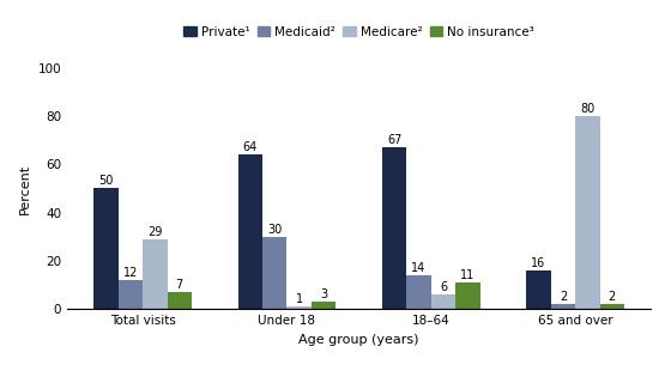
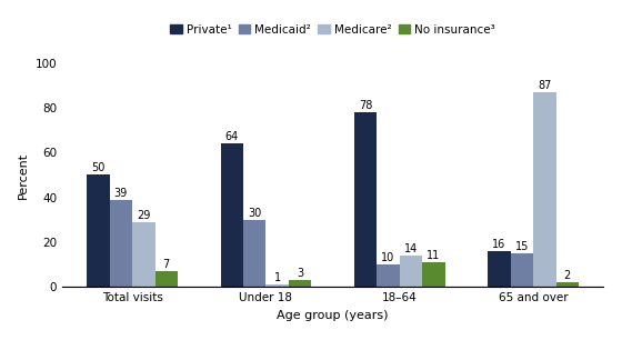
Medicaid²/Total visits: 12 -> 39
Private¹/18–64: 67 -> 78
Medicaid²/18–64: 14 -> 10
Medicare²/18–64: 6 -> 14
Medicaid²/65 and over: 2 -> 15
Medicare²/65 and over: 80 -> 87
